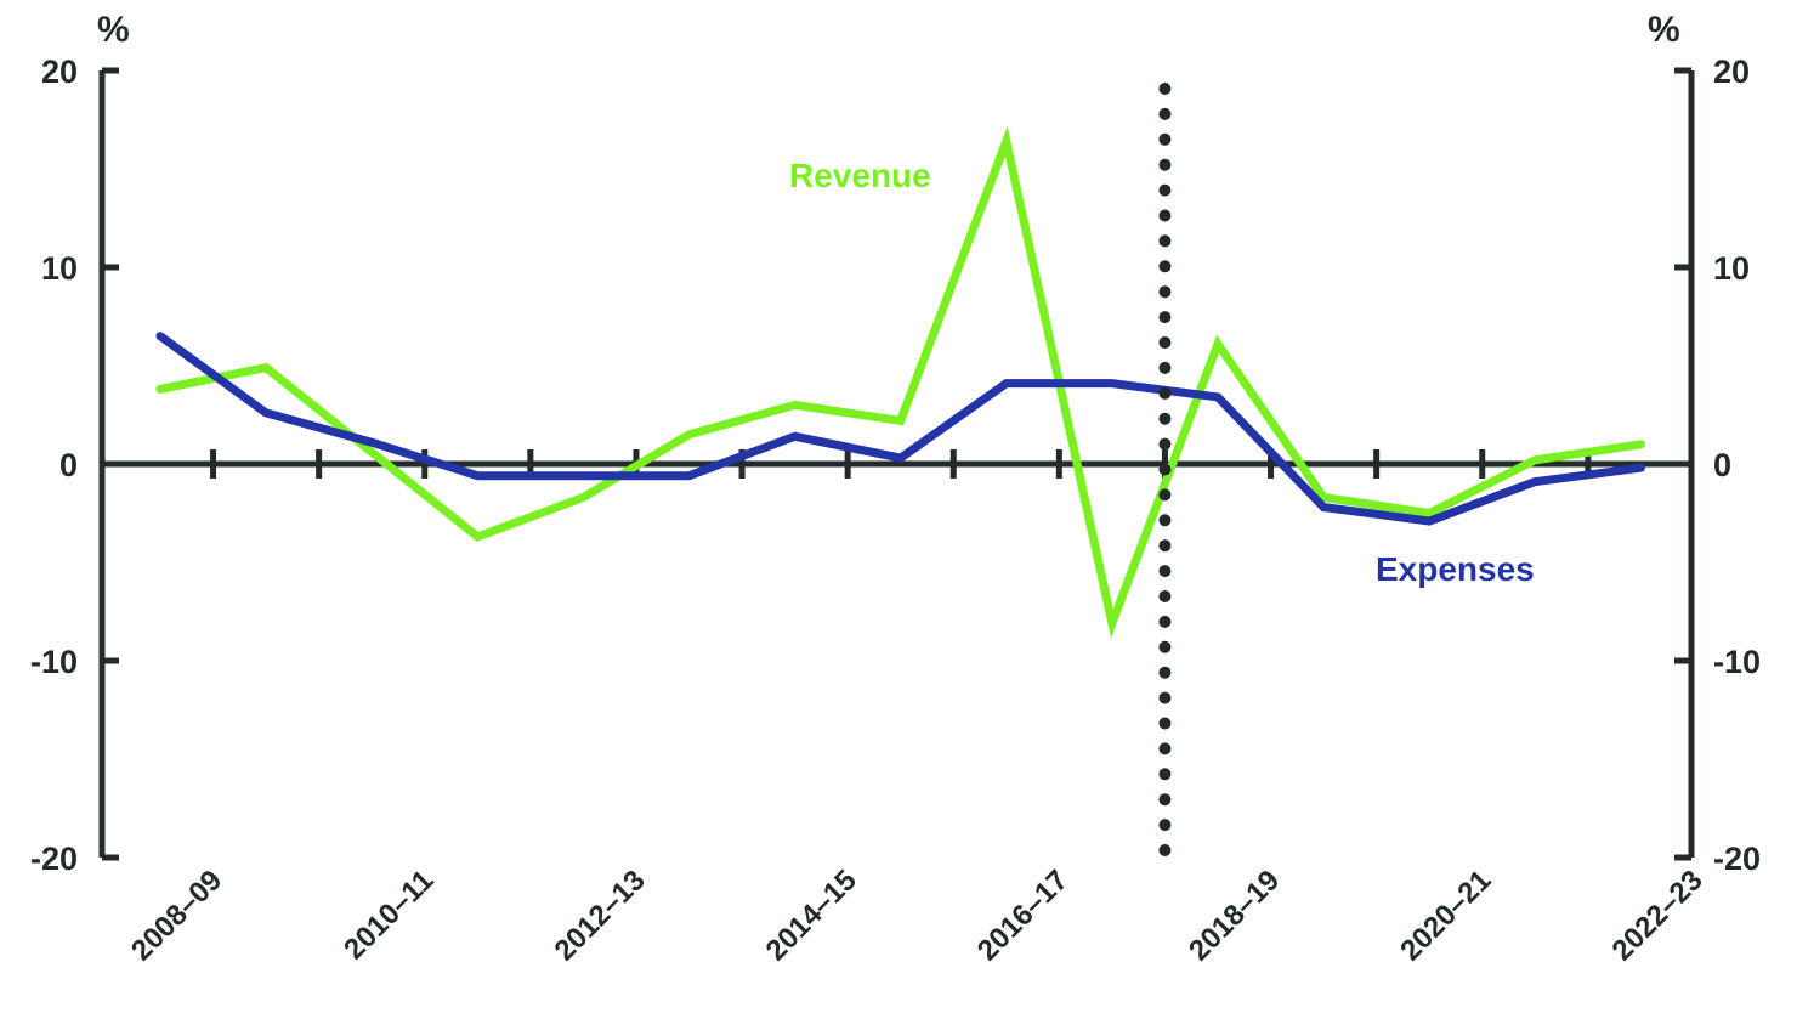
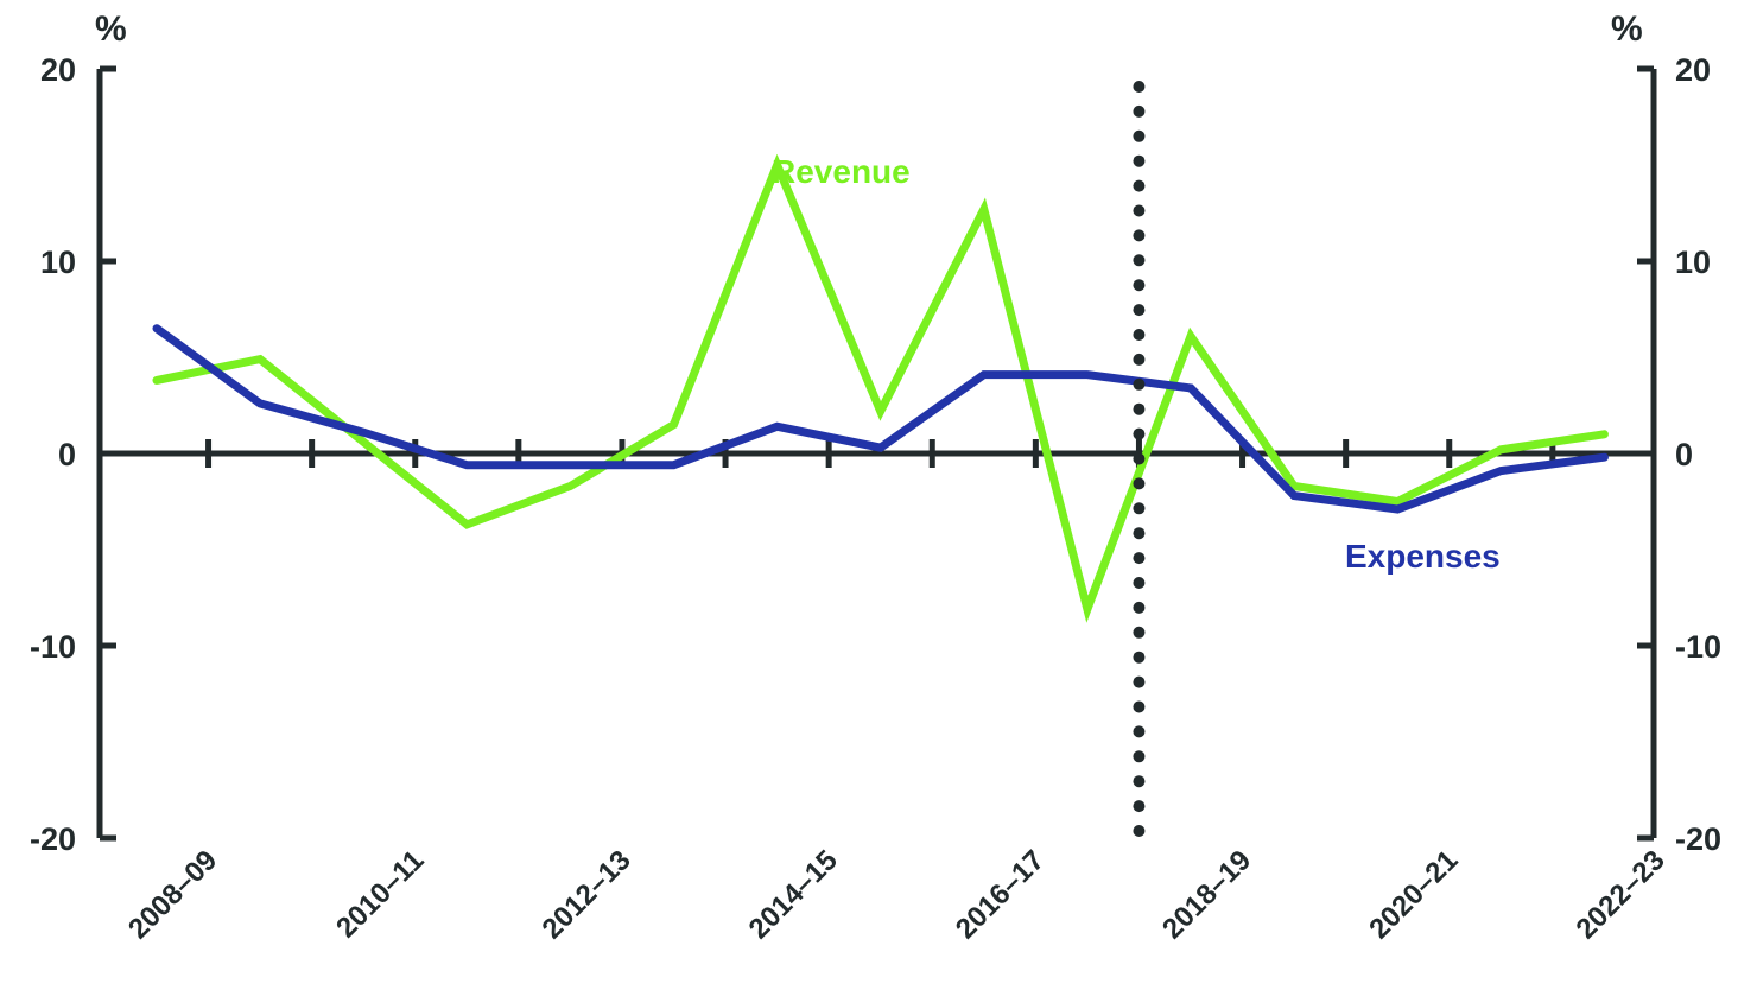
Revenue/2014–15: 3.0 -> 15.0
Revenue/2016–17: 16.4 -> 12.7
